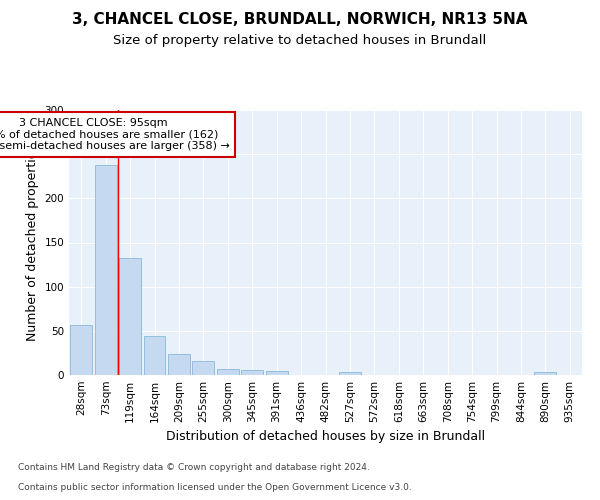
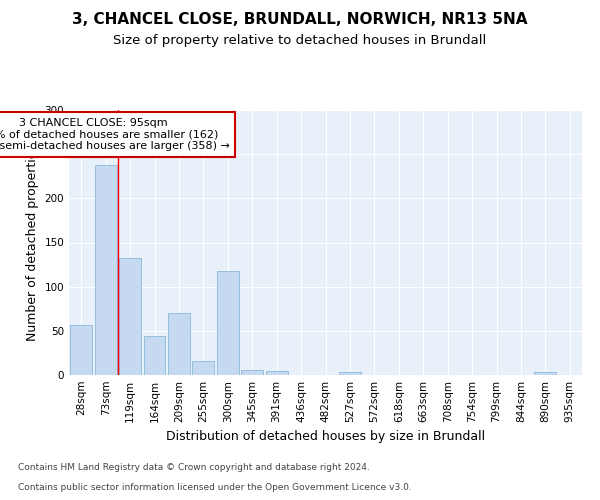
209sqm: 24 -> 70
300sqm: 7 -> 118
